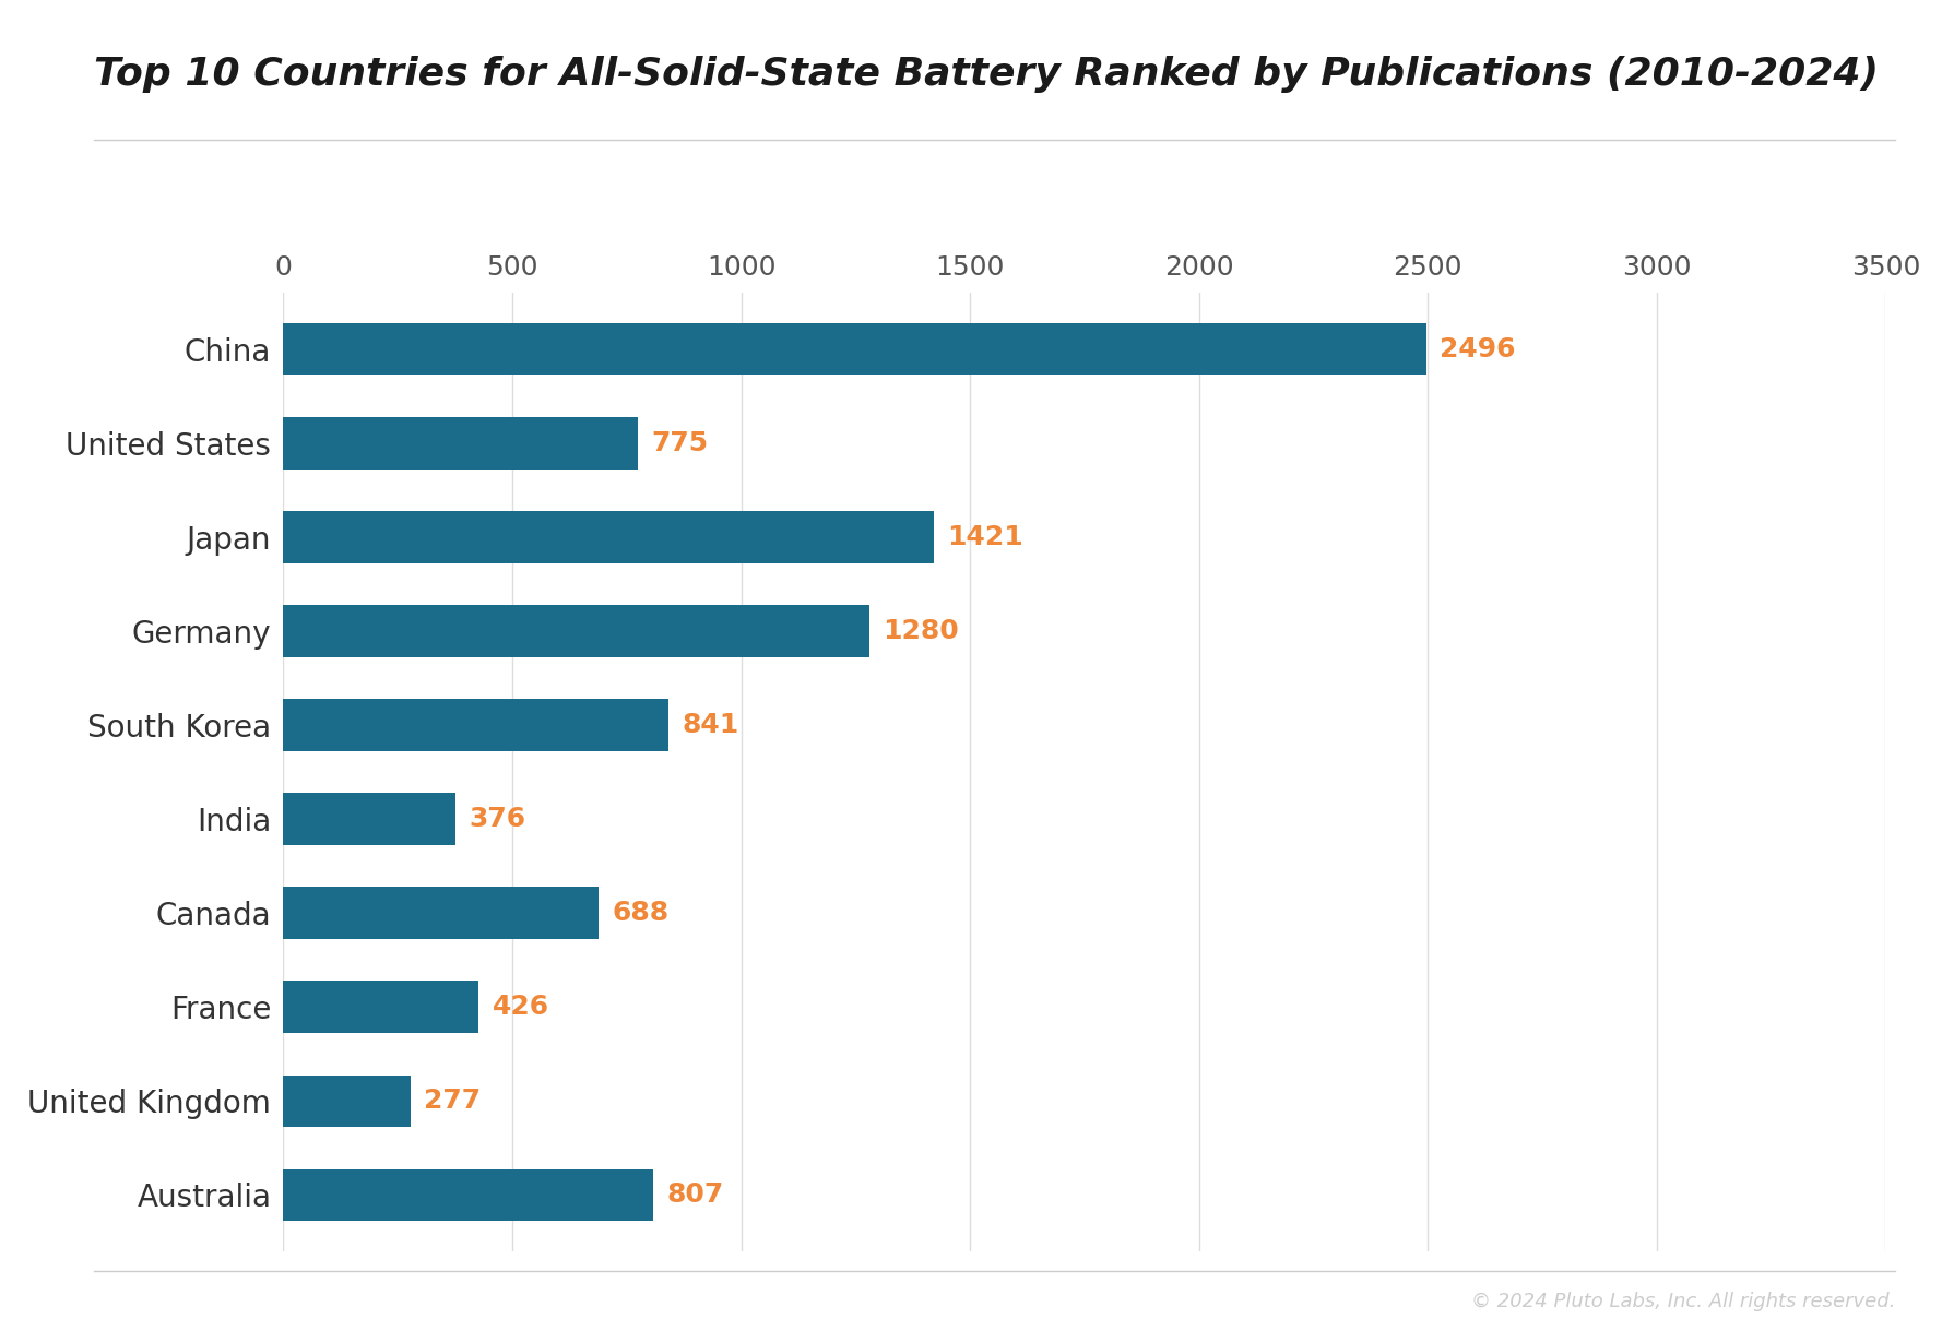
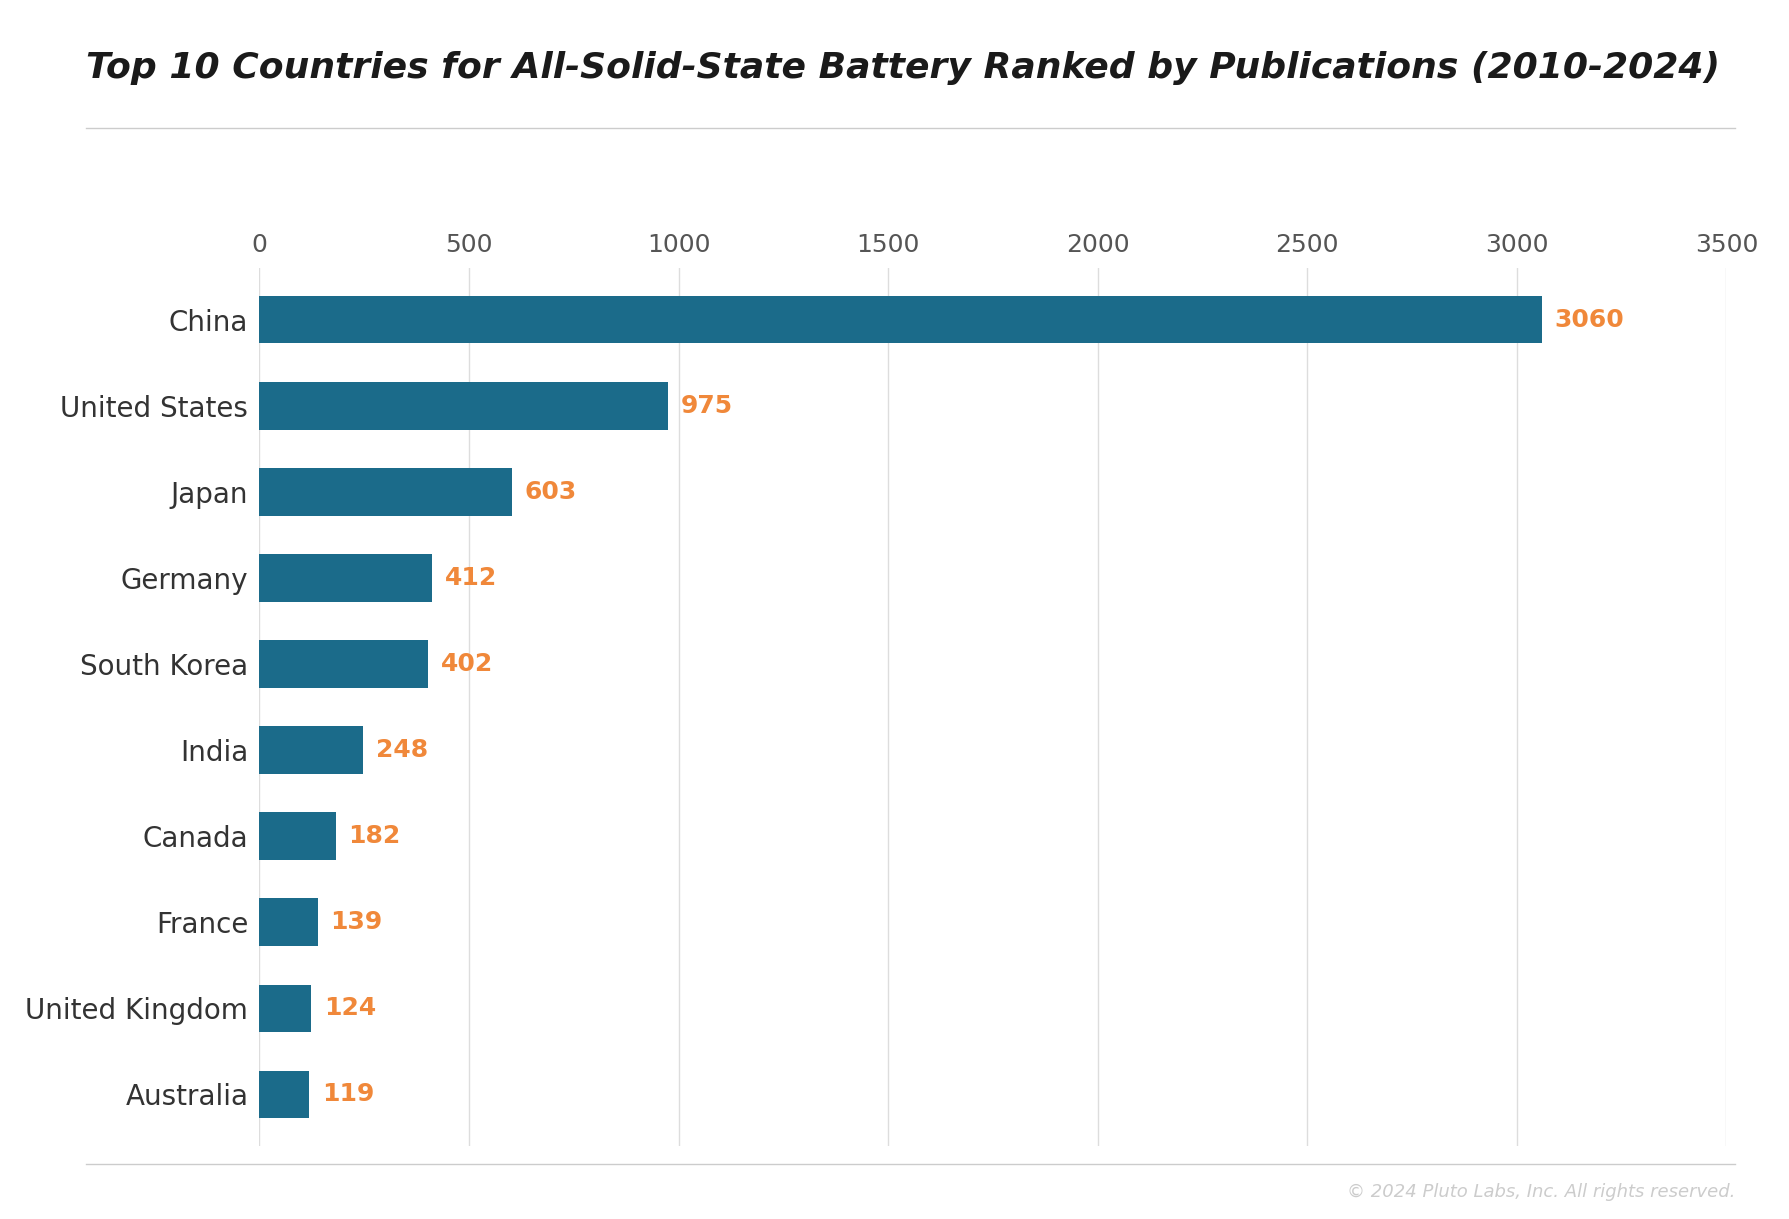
China: 2496 -> 3060
United States: 775 -> 975
Japan: 1421 -> 603
Germany: 1280 -> 412
South Korea: 841 -> 402
India: 376 -> 248
Canada: 688 -> 182
France: 426 -> 139
United Kingdom: 277 -> 124
Australia: 807 -> 119
